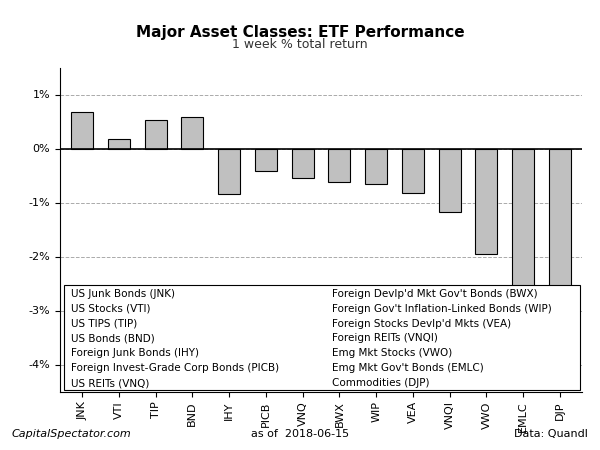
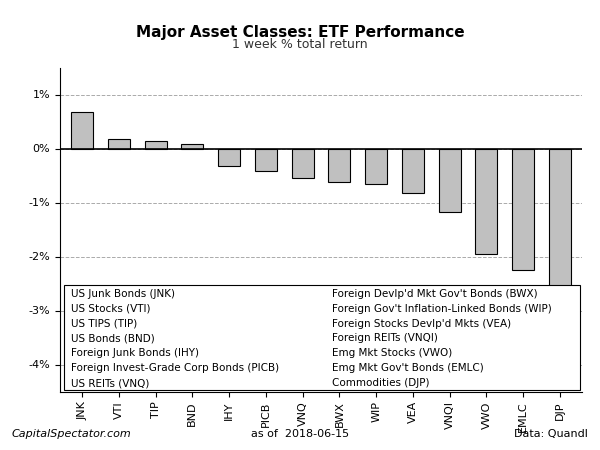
TIP: 0.52% -> 0.14%
BND: 0.58% -> 0.09%
IHY: -0.84% -> -0.32%
EMLC: -2.58% -> -2.25%
